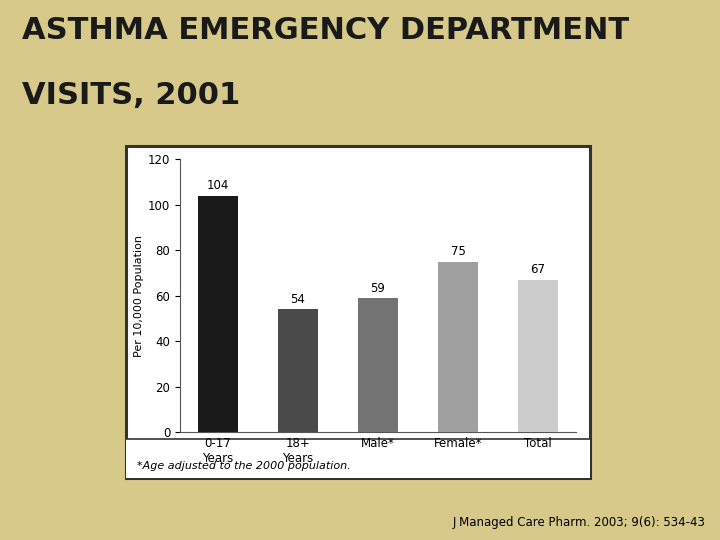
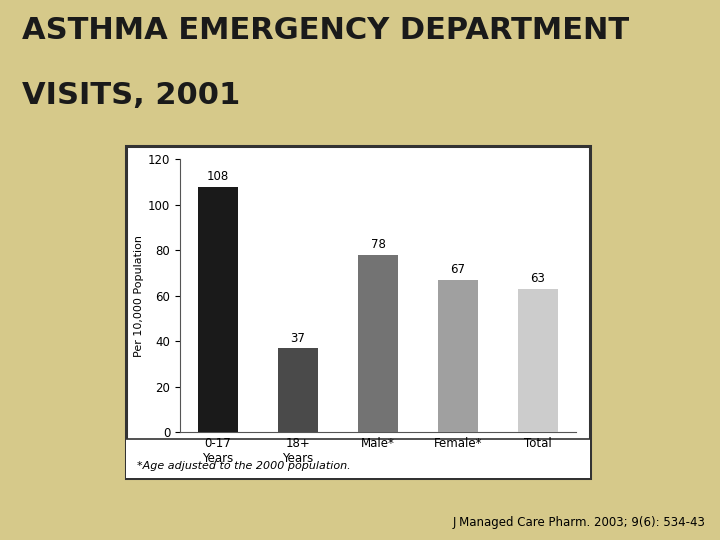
0-17 Years: 104 -> 108
18+ Years: 54 -> 37
Male*: 59 -> 78
Female*: 75 -> 67
Total: 67 -> 63
